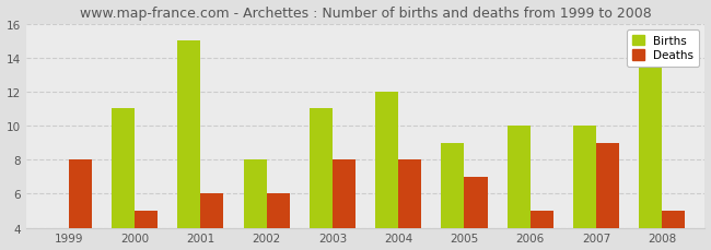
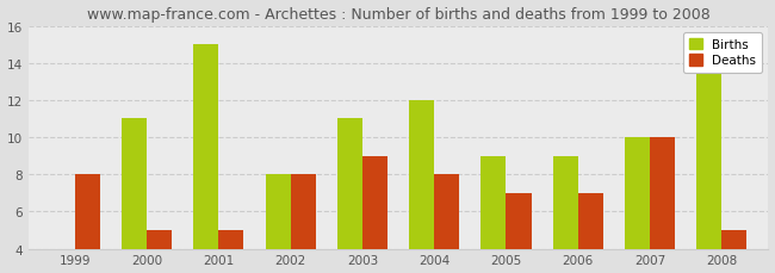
Deaths/2001: 6 -> 5
Deaths/2002: 6 -> 8
Deaths/2003: 8 -> 9
Births/2006: 10 -> 9
Deaths/2006: 5 -> 7
Deaths/2007: 9 -> 10
